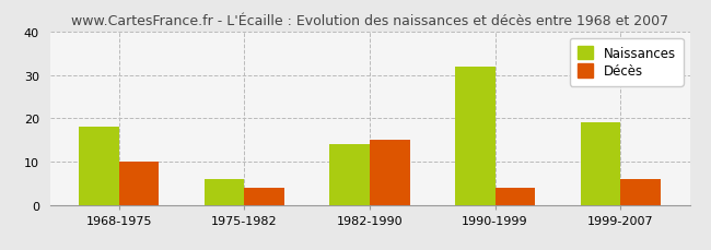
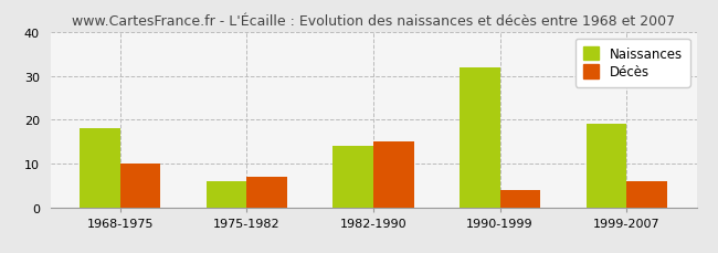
Décès/1975-1982: 4 -> 7
